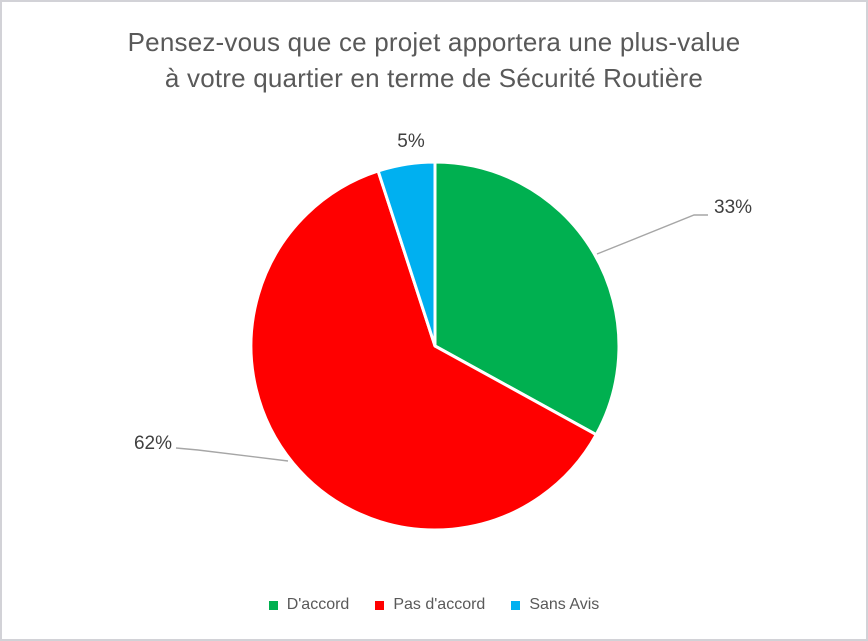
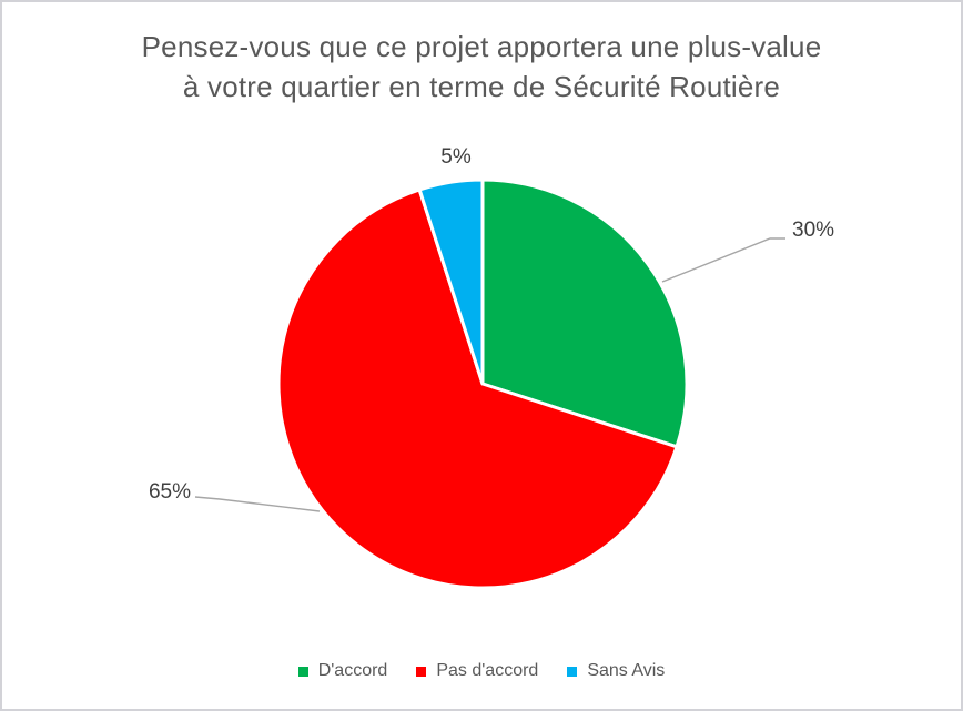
D'accord: 33% -> 30%
Pas d'accord: 62% -> 65%
